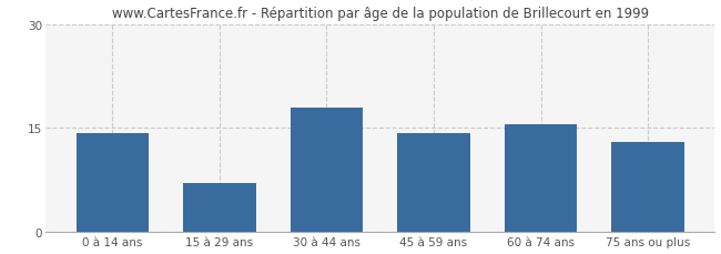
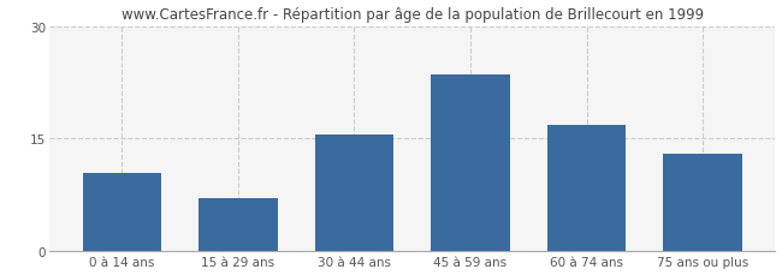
0 à 14 ans: 14.3 -> 10.4
30 à 44 ans: 18.0 -> 15.6
45 à 59 ans: 14.3 -> 23.6
60 à 74 ans: 15.5 -> 16.8
